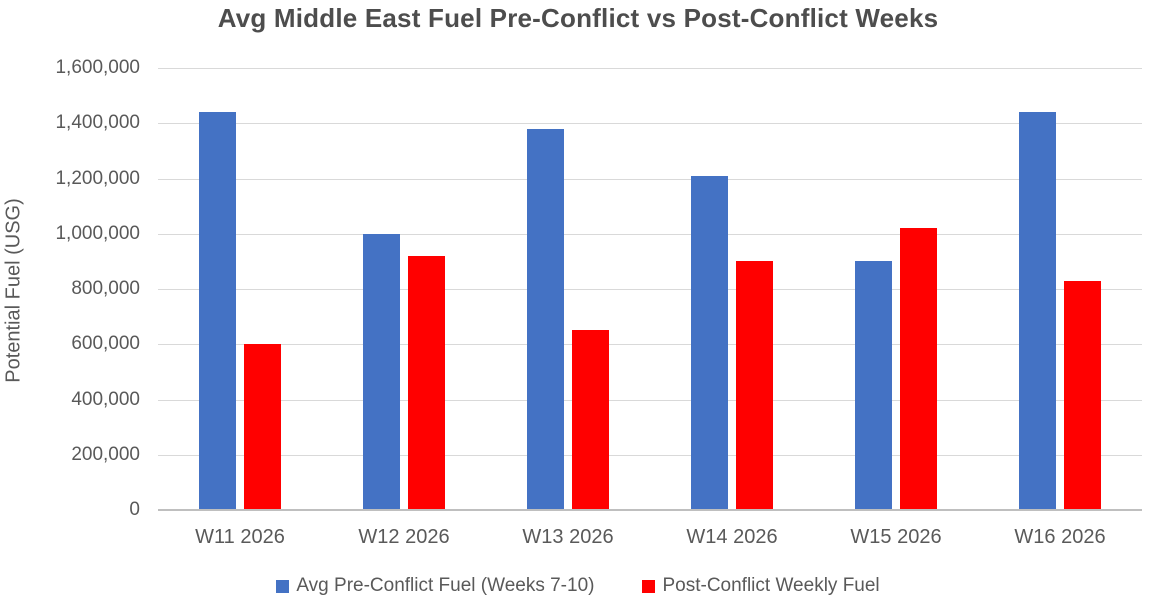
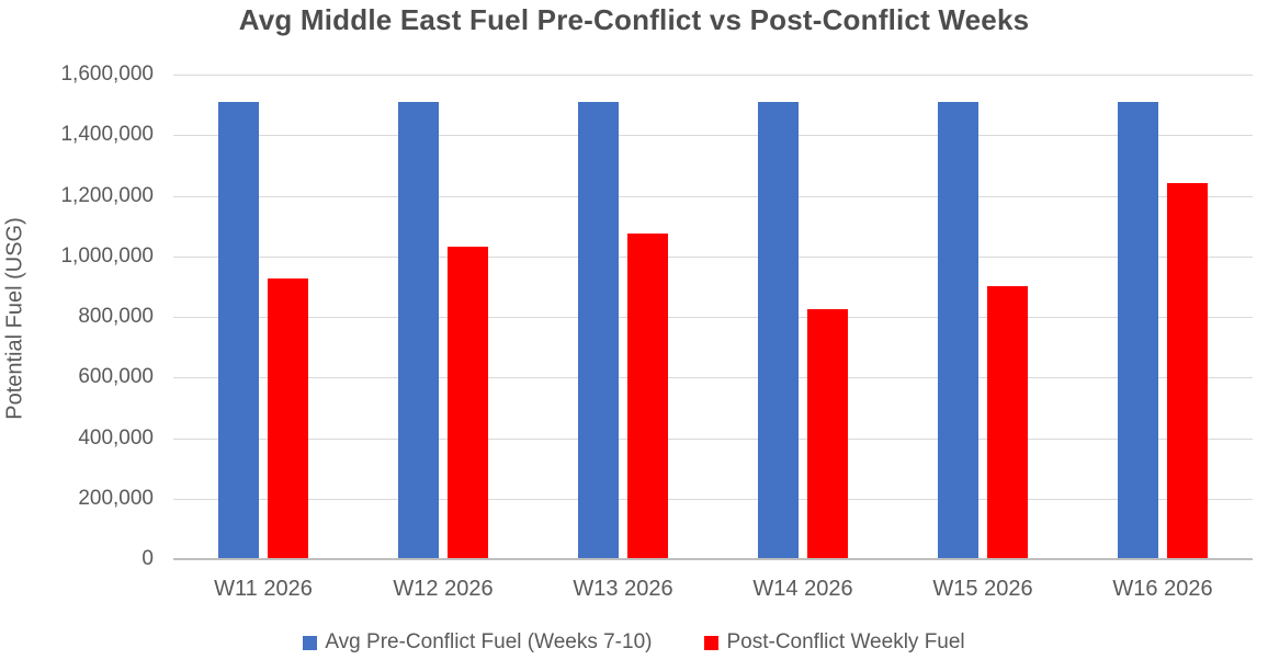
Avg Pre-Conflict Fuel (Weeks 7-10)/W11 2026: 1440000 -> 1510000
Post-Conflict Weekly Fuel/W11 2026: 600000 -> 920000
Avg Pre-Conflict Fuel (Weeks 7-10)/W12 2026: 1000000 -> 1510000
Post-Conflict Weekly Fuel/W12 2026: 920000 -> 1030000
Avg Pre-Conflict Fuel (Weeks 7-10)/W13 2026: 1380000 -> 1510000
Post-Conflict Weekly Fuel/W13 2026: 650000 -> 1080000
Avg Pre-Conflict Fuel (Weeks 7-10)/W14 2026: 1210000 -> 1510000
Post-Conflict Weekly Fuel/W14 2026: 900000 -> 820000
Avg Pre-Conflict Fuel (Weeks 7-10)/W15 2026: 900000 -> 1510000
Post-Conflict Weekly Fuel/W15 2026: 1020000 -> 900000
Avg Pre-Conflict Fuel (Weeks 7-10)/W16 2026: 1440000 -> 1510000
Post-Conflict Weekly Fuel/W16 2026: 830000 -> 1240000
